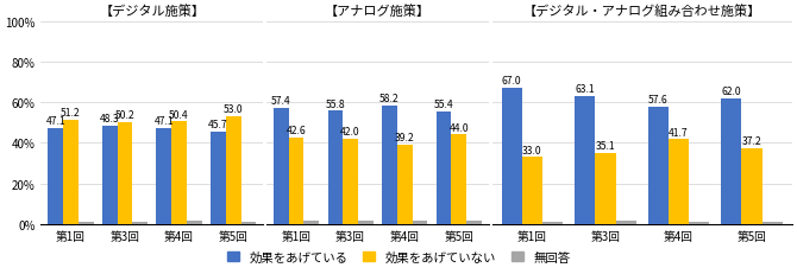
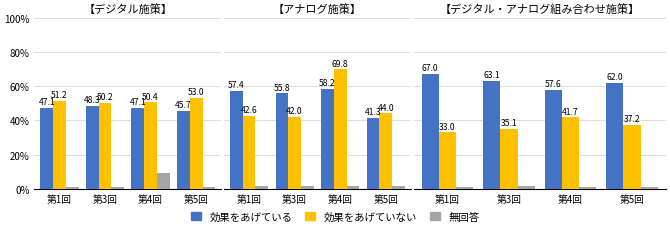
【デジタル施策】/無回答/第4回: 2% -> 9%
【アナログ施策】/効果をあげていない/第4回: 39.2 -> 69.8
【アナログ施策】/効果をあげている/第5回: 55.4 -> 41.3
